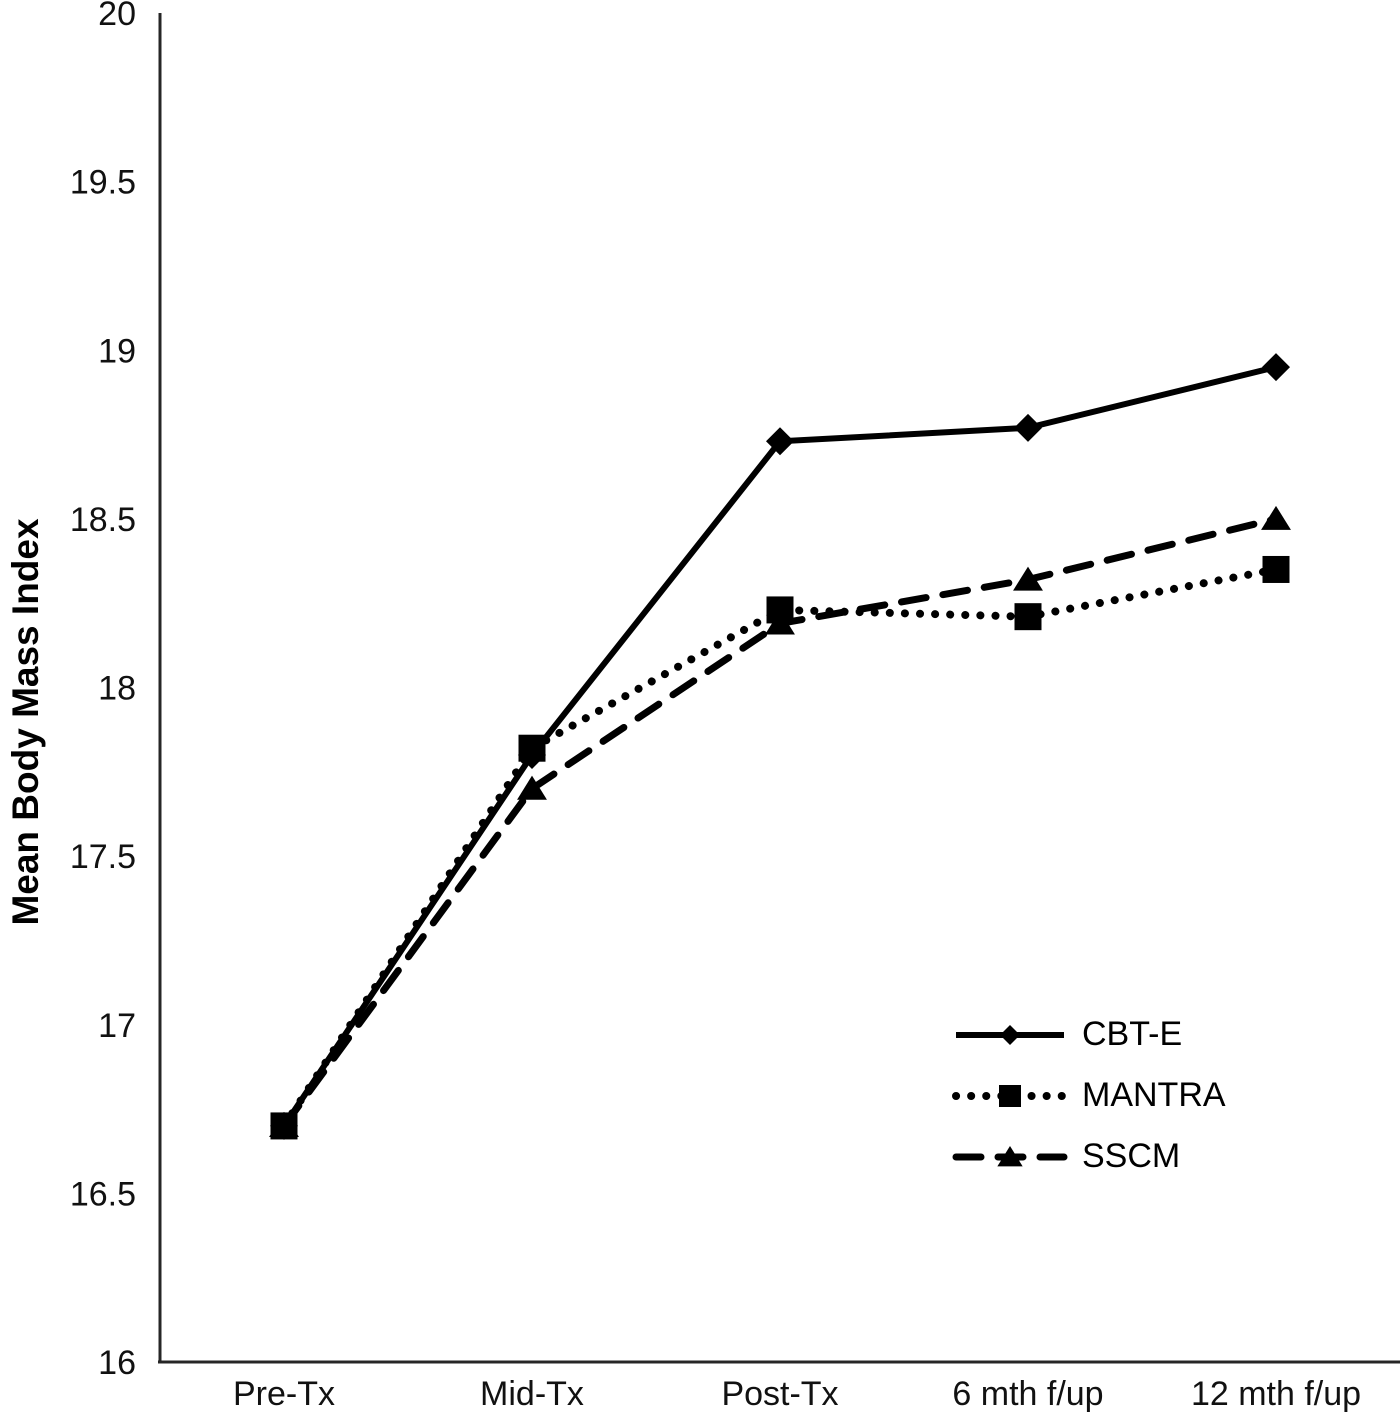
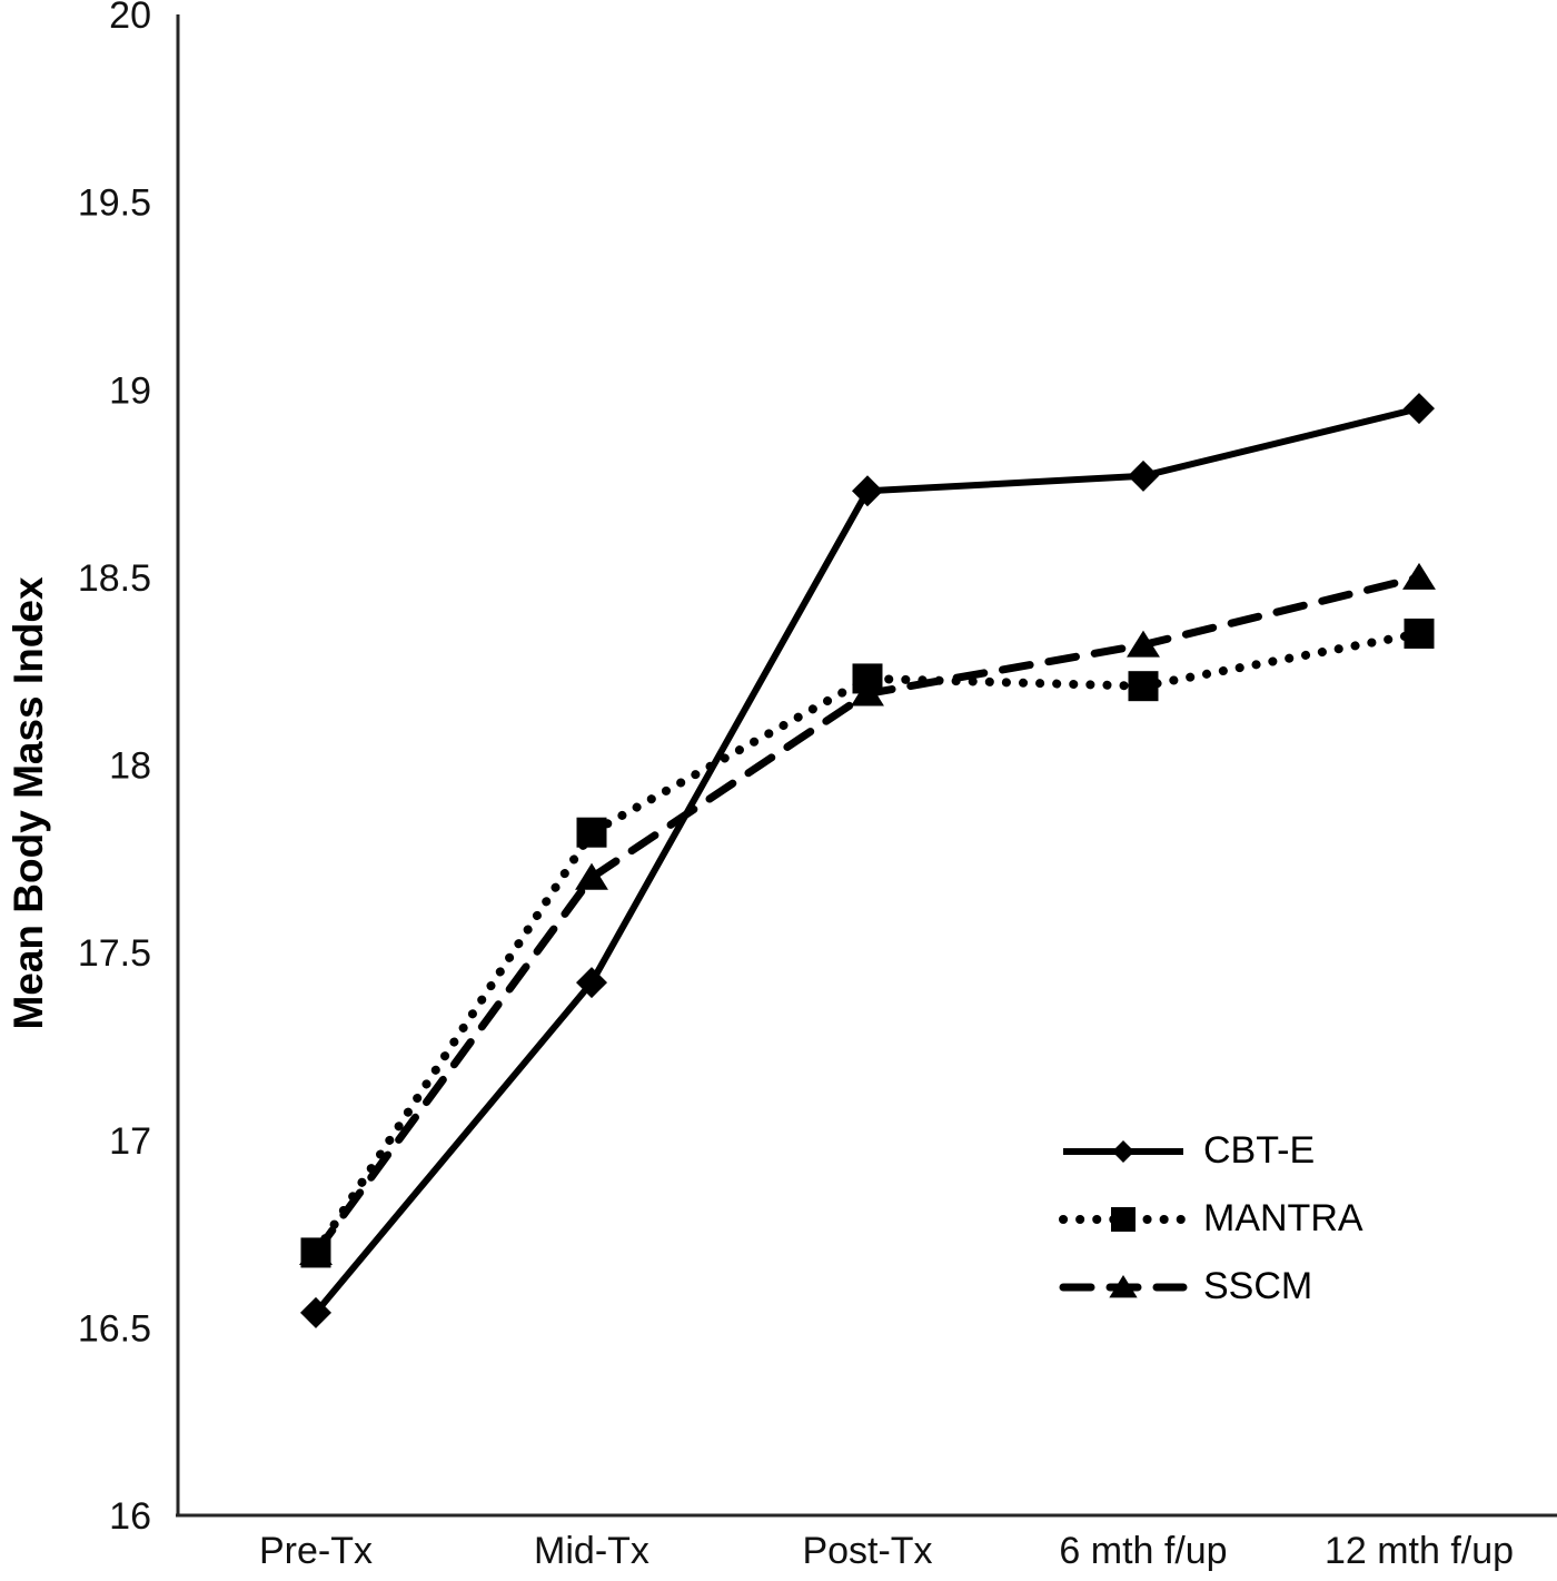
CBT-E/Pre-Tx: 16.70 -> 16.54
CBT-E/Mid-Tx: 17.80 -> 17.42
